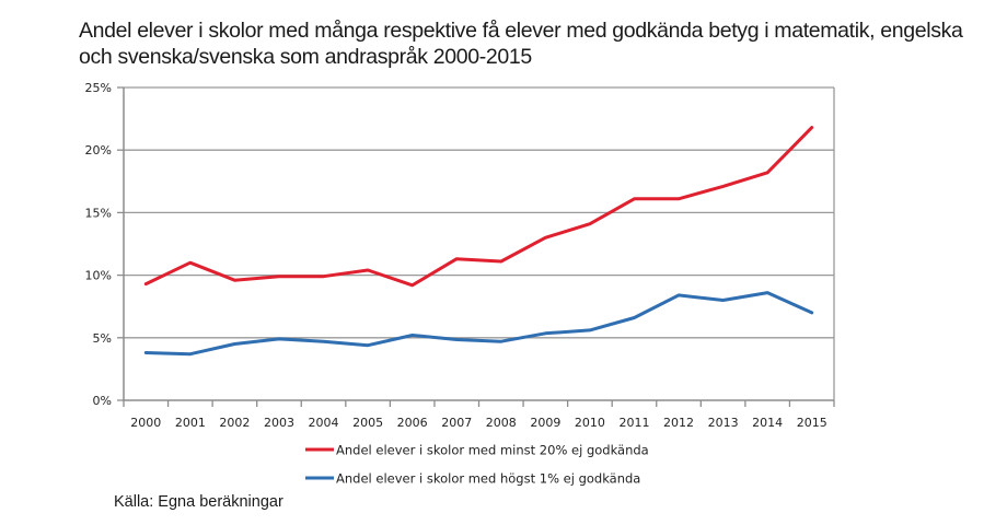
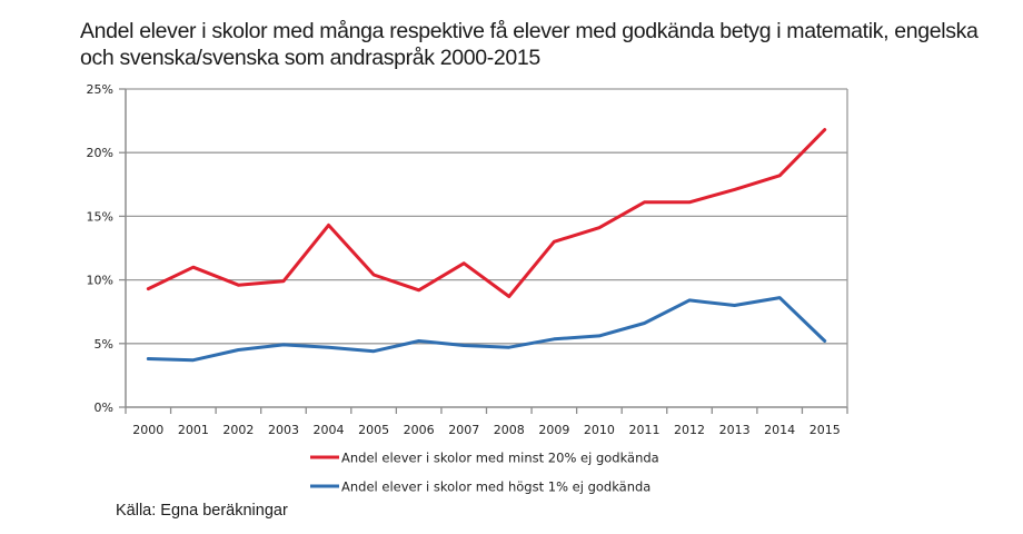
Andel elever i skolor med minst 20% ej godkända/2004: 9.9% -> 14.3%
Andel elever i skolor med minst 20% ej godkända/2008: 11.1% -> 8.7%
Andel elever i skolor med högst 1% ej godkända/2015: 7.0% -> 5.2%
